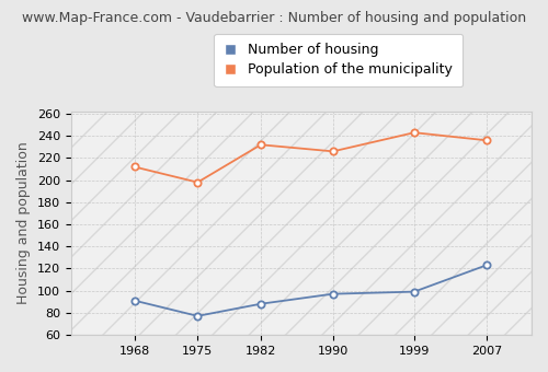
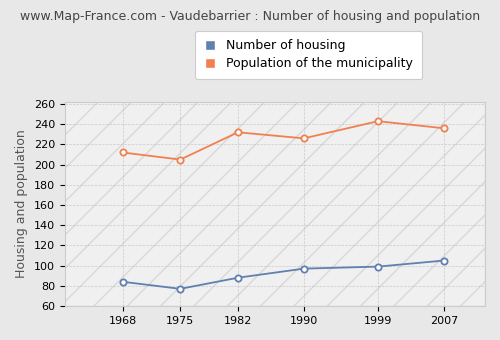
Number of housing/1968: 91 -> 84
Population of the municipality/1975: 198 -> 205
Number of housing/2007: 123 -> 105
